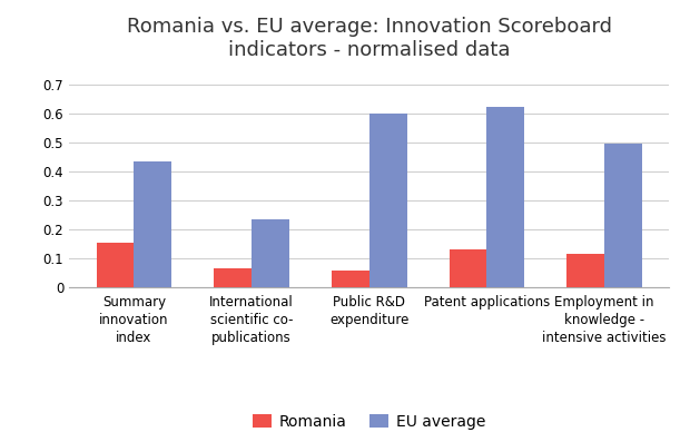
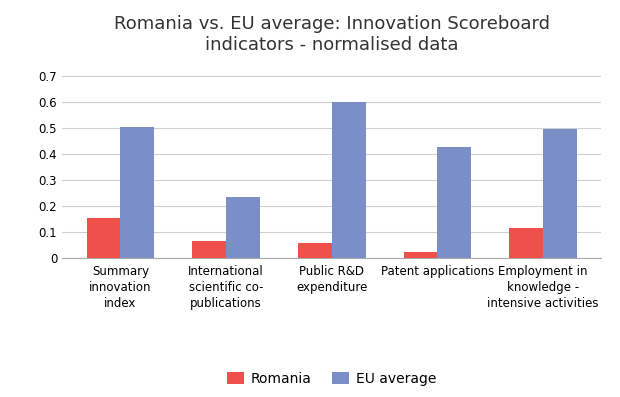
EU average/Summary innovation index: 0.435 -> 0.505
Romania/Patent applications: 0.130 -> 0.025
EU average/Patent applications: 0.625 -> 0.430
